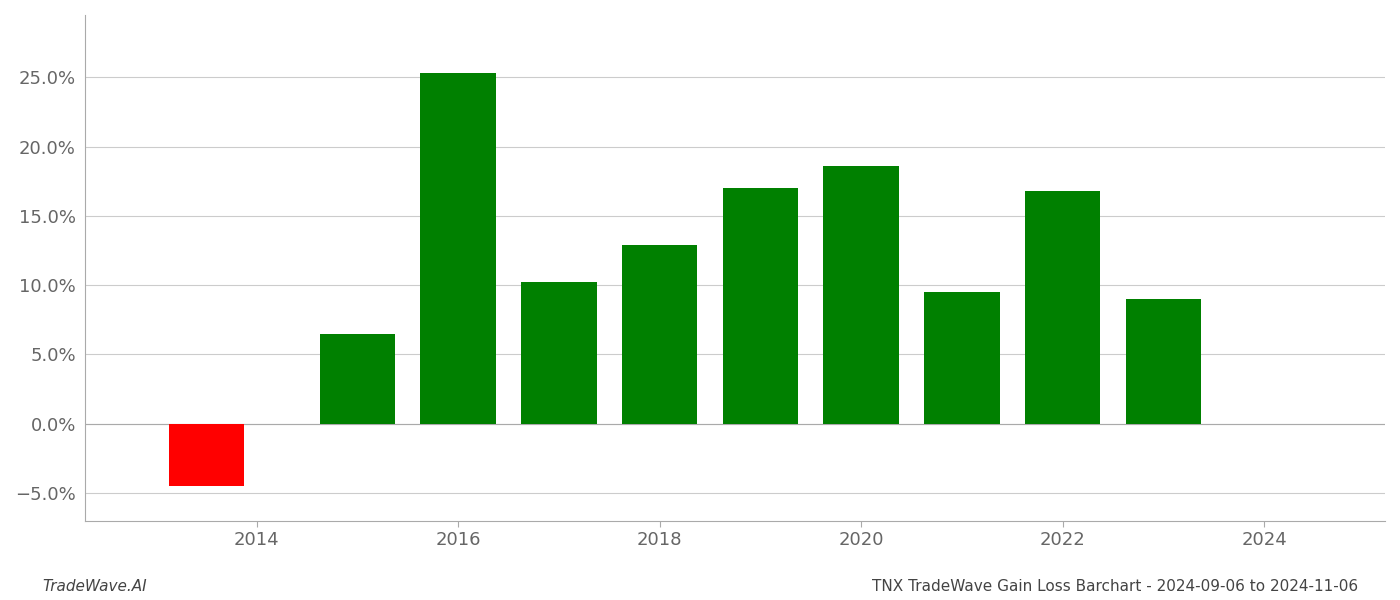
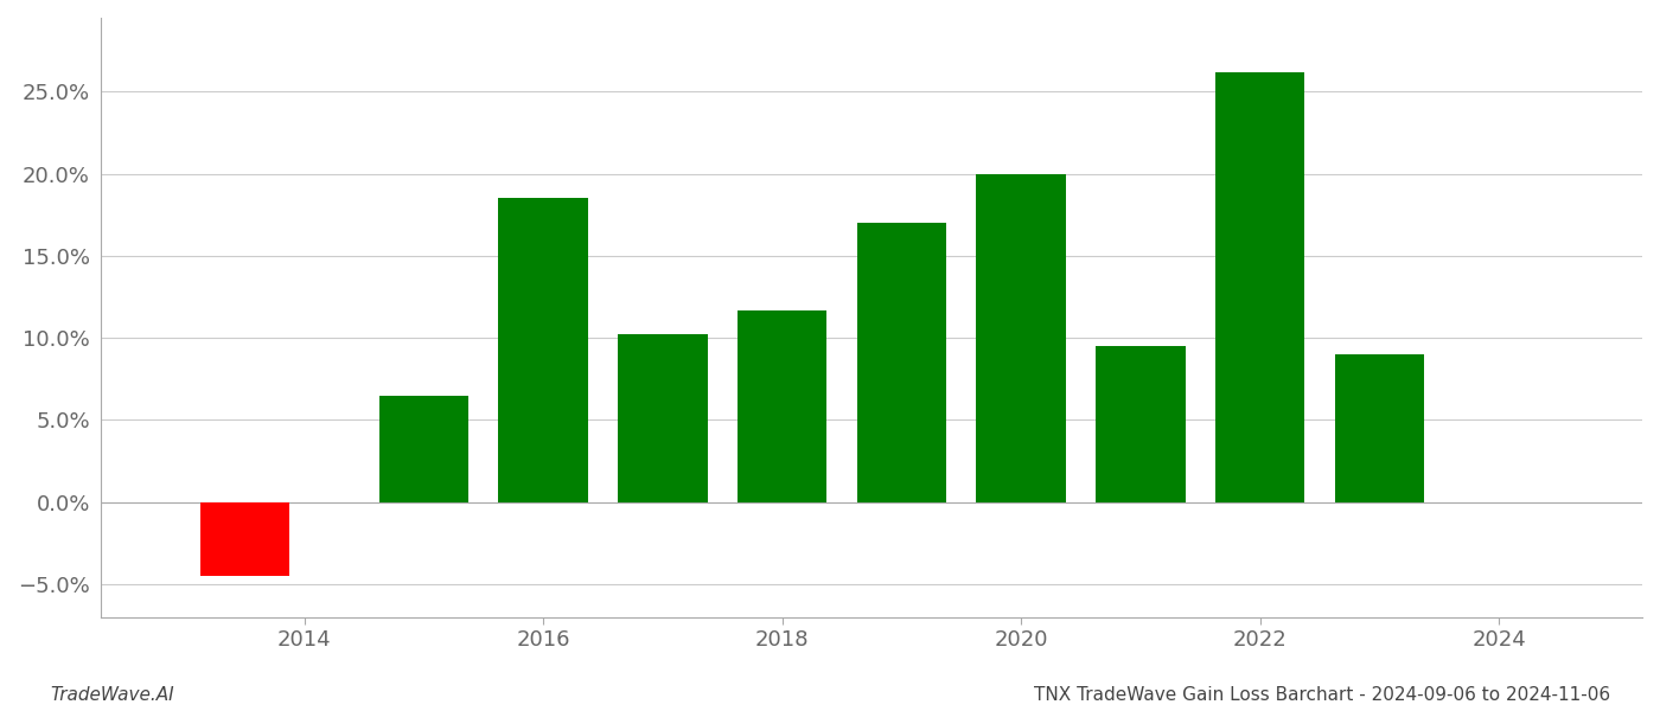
2016: 25.3% -> 18.5%
2018: 12.9% -> 11.7%
2020: 18.6% -> 20.0%
2022: 16.8% -> 26.2%
